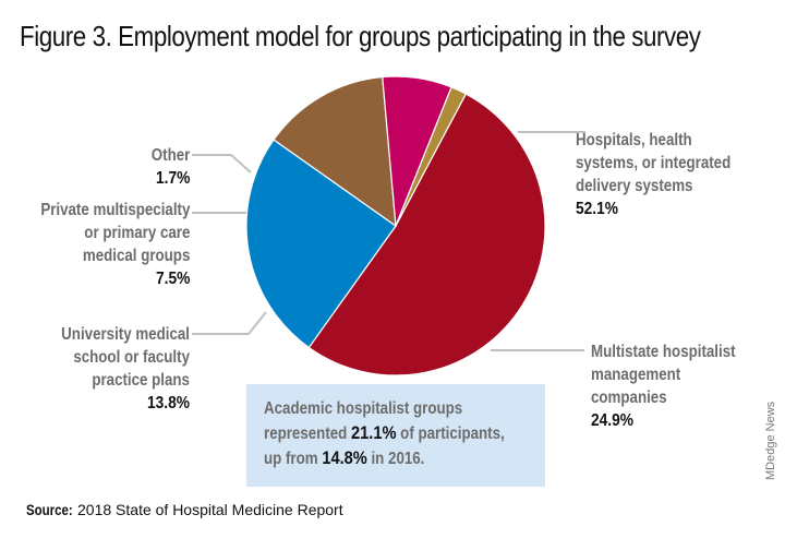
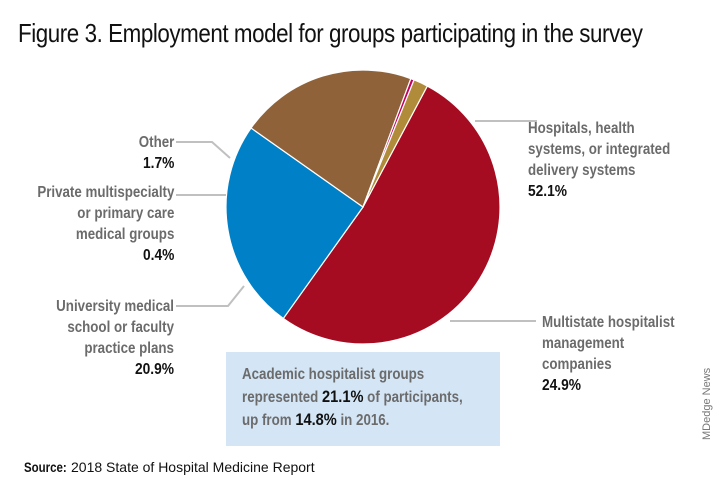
University medical school or faculty practice plans: 13.8% -> 20.9%
Private multispecialty or primary care medical groups: 7.5% -> 0.4%
